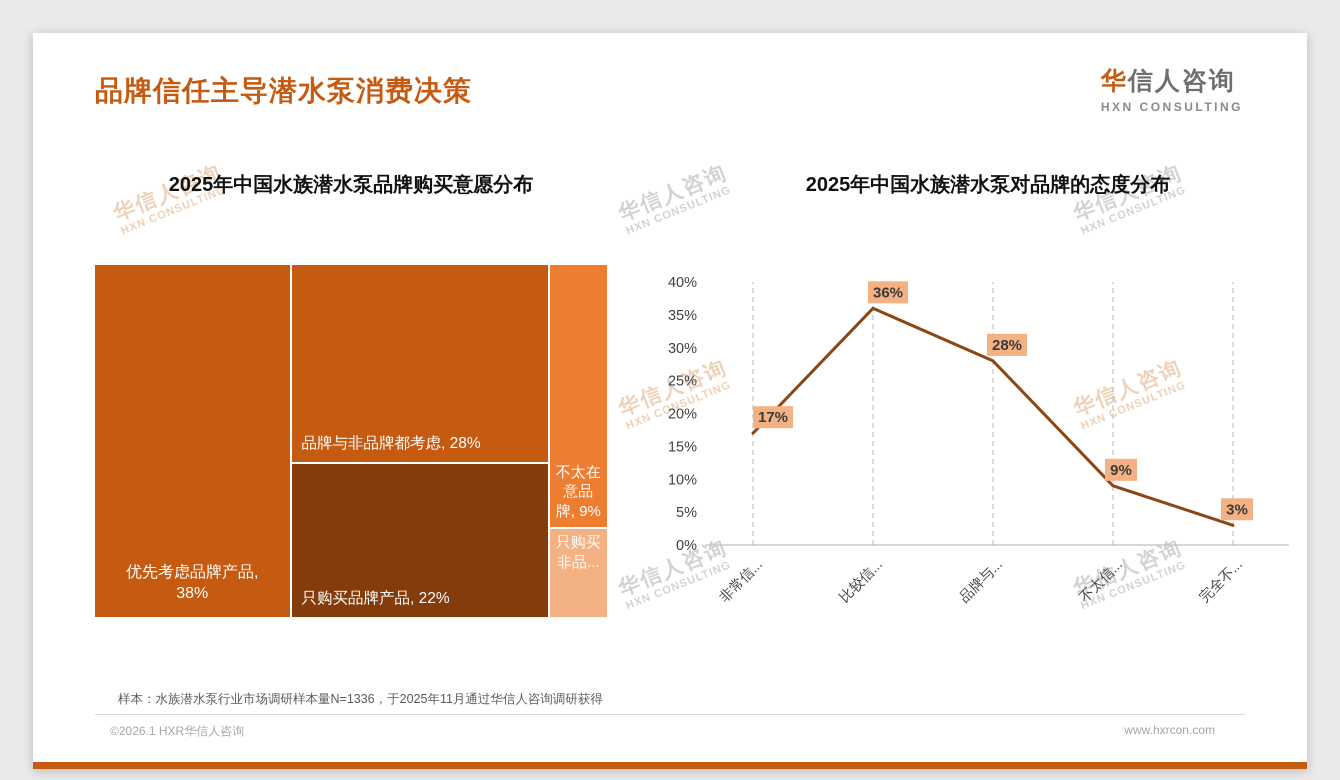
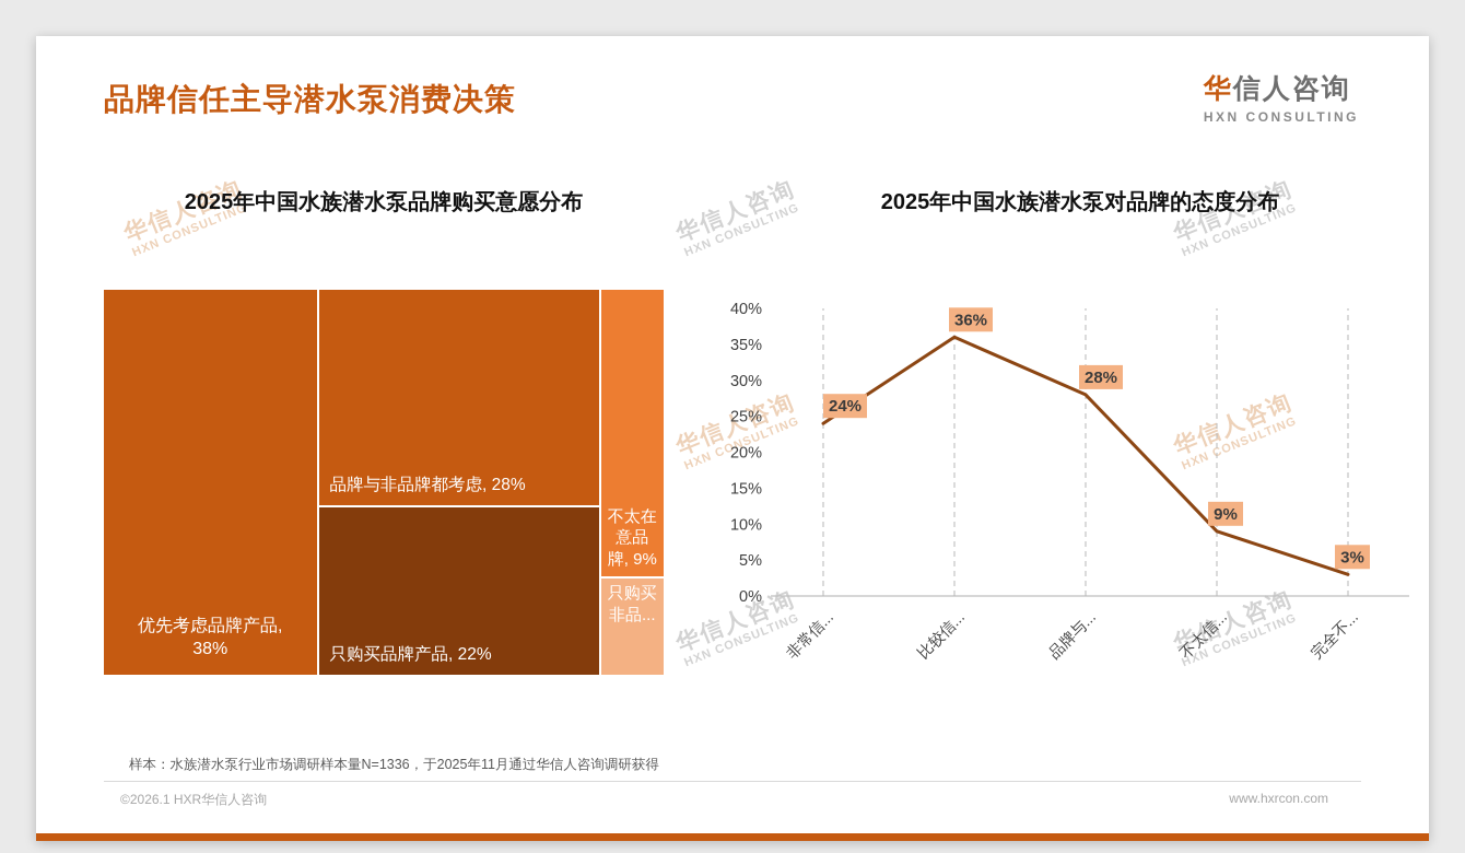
2025年中国水族潜水泵对品牌的态度分布/非常信...: 17% -> 24%
